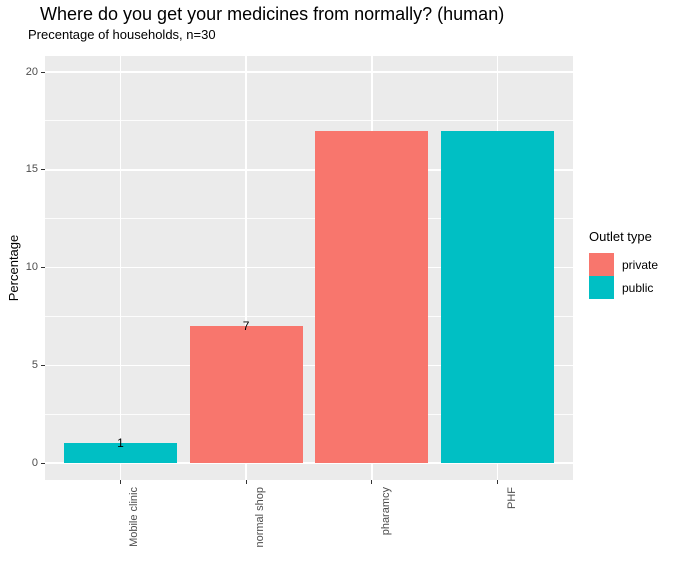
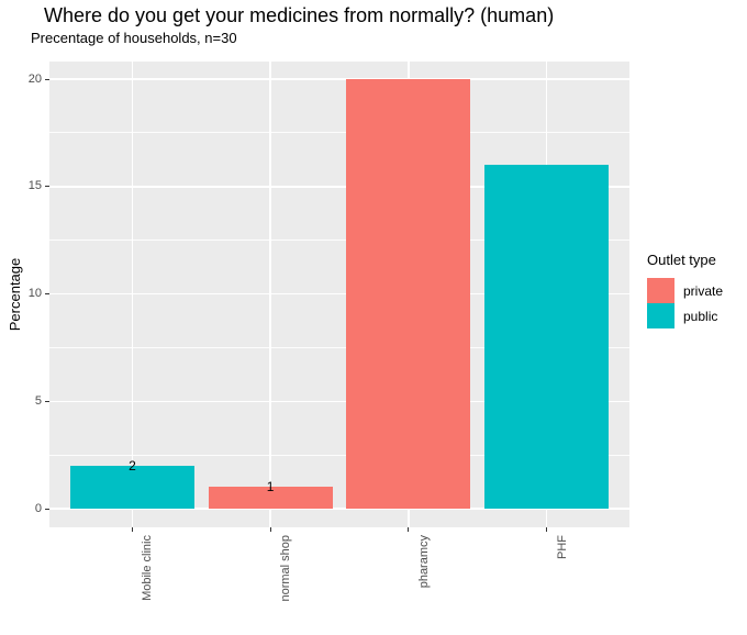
Mobile clinic: 1 -> 2
normal shop: 7 -> 1
pharamcy: 17 -> 20
PHF: 17 -> 16
